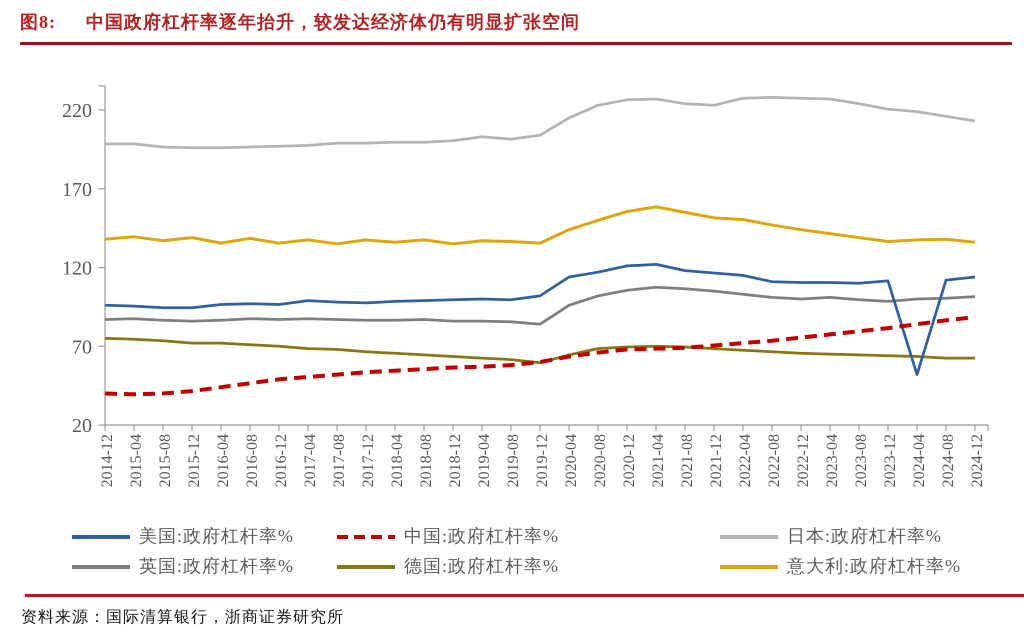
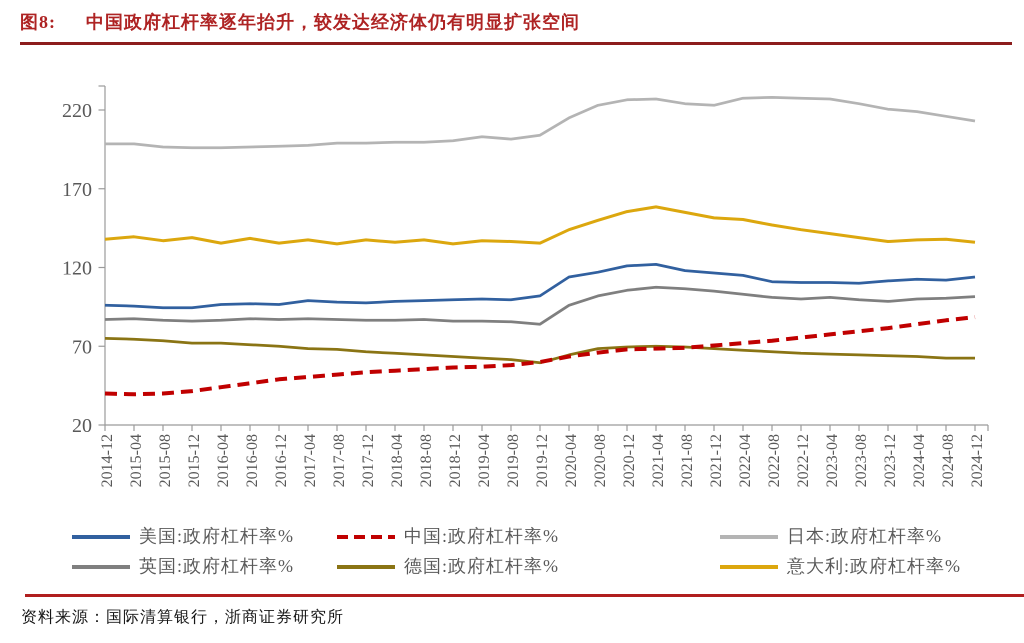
美国:政府杠杆率%/2024-04: 52 -> 112
